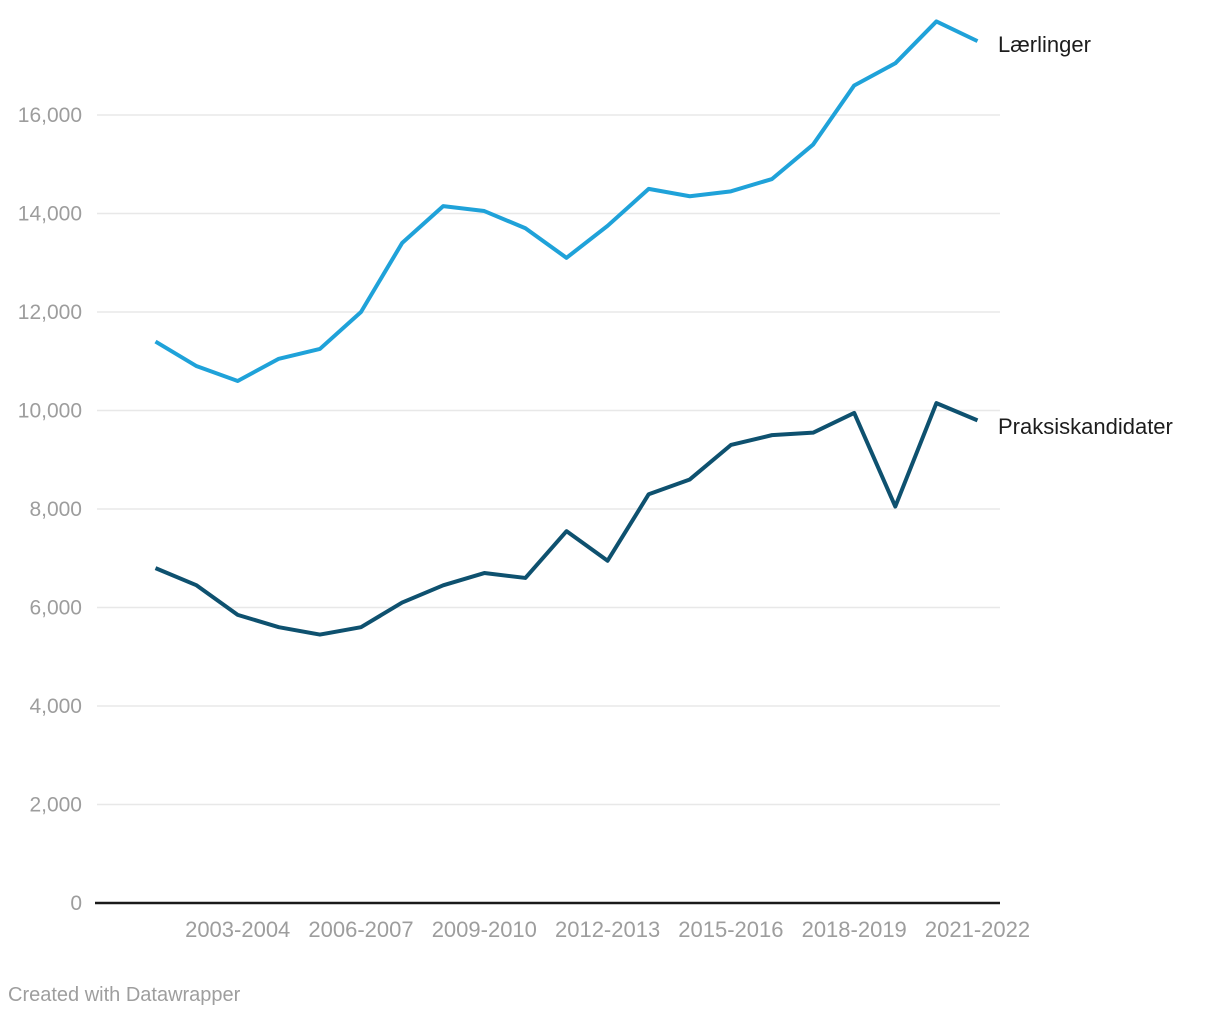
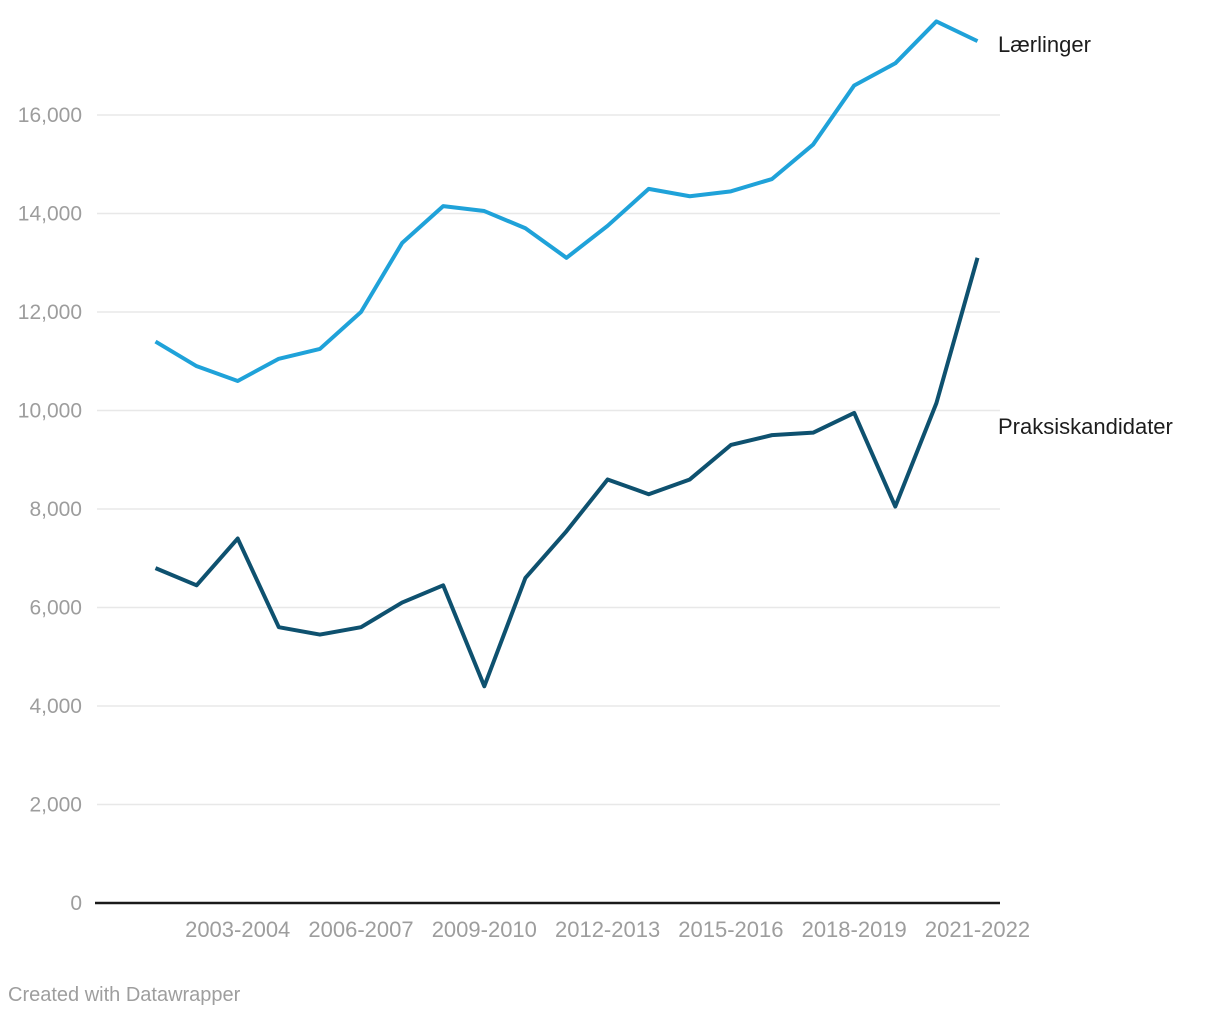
Praksiskandidater/2003-2004: 5800 -> 7400
Praksiskandidater/2009-2010: 6700 -> 4400
Praksiskandidater/2012-2013: 7000 -> 8600
Praksiskandidater/2021-2022: 9800 -> 13100
